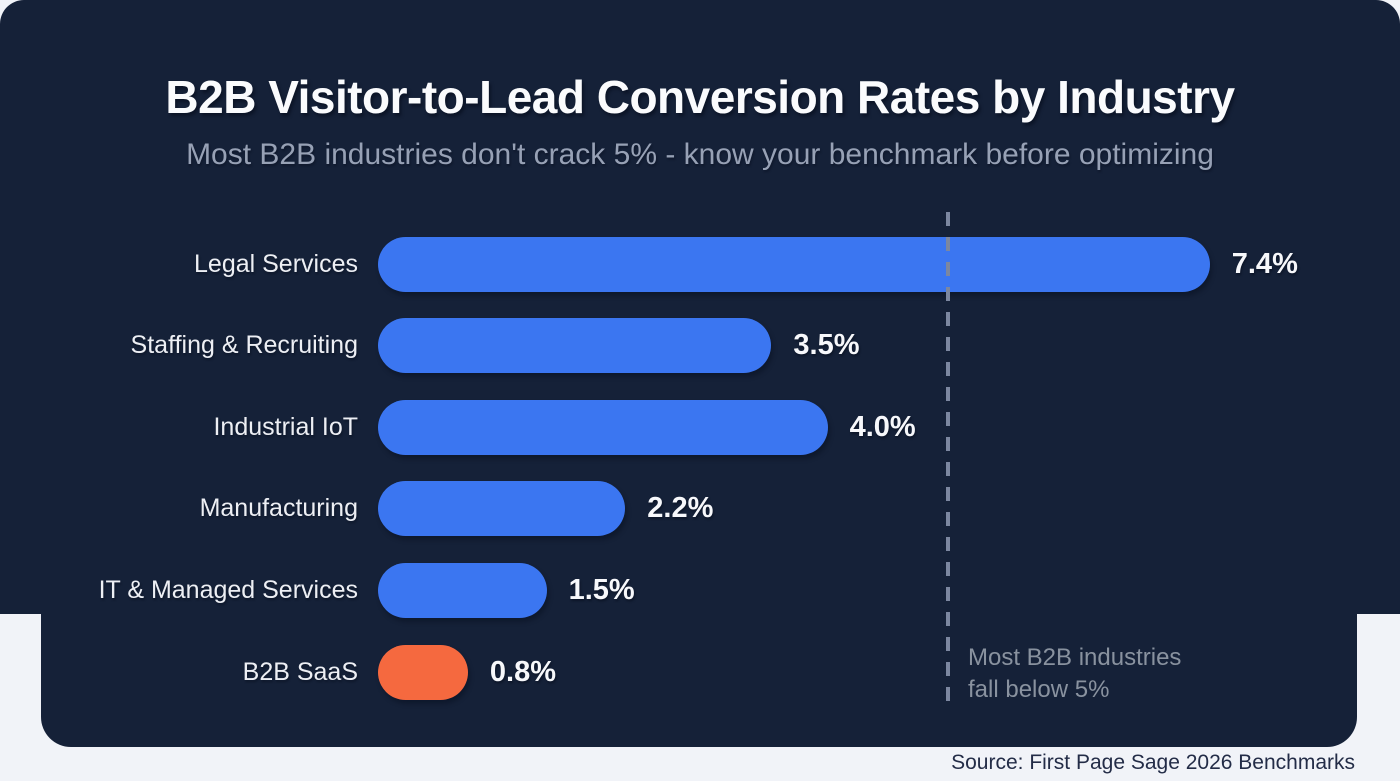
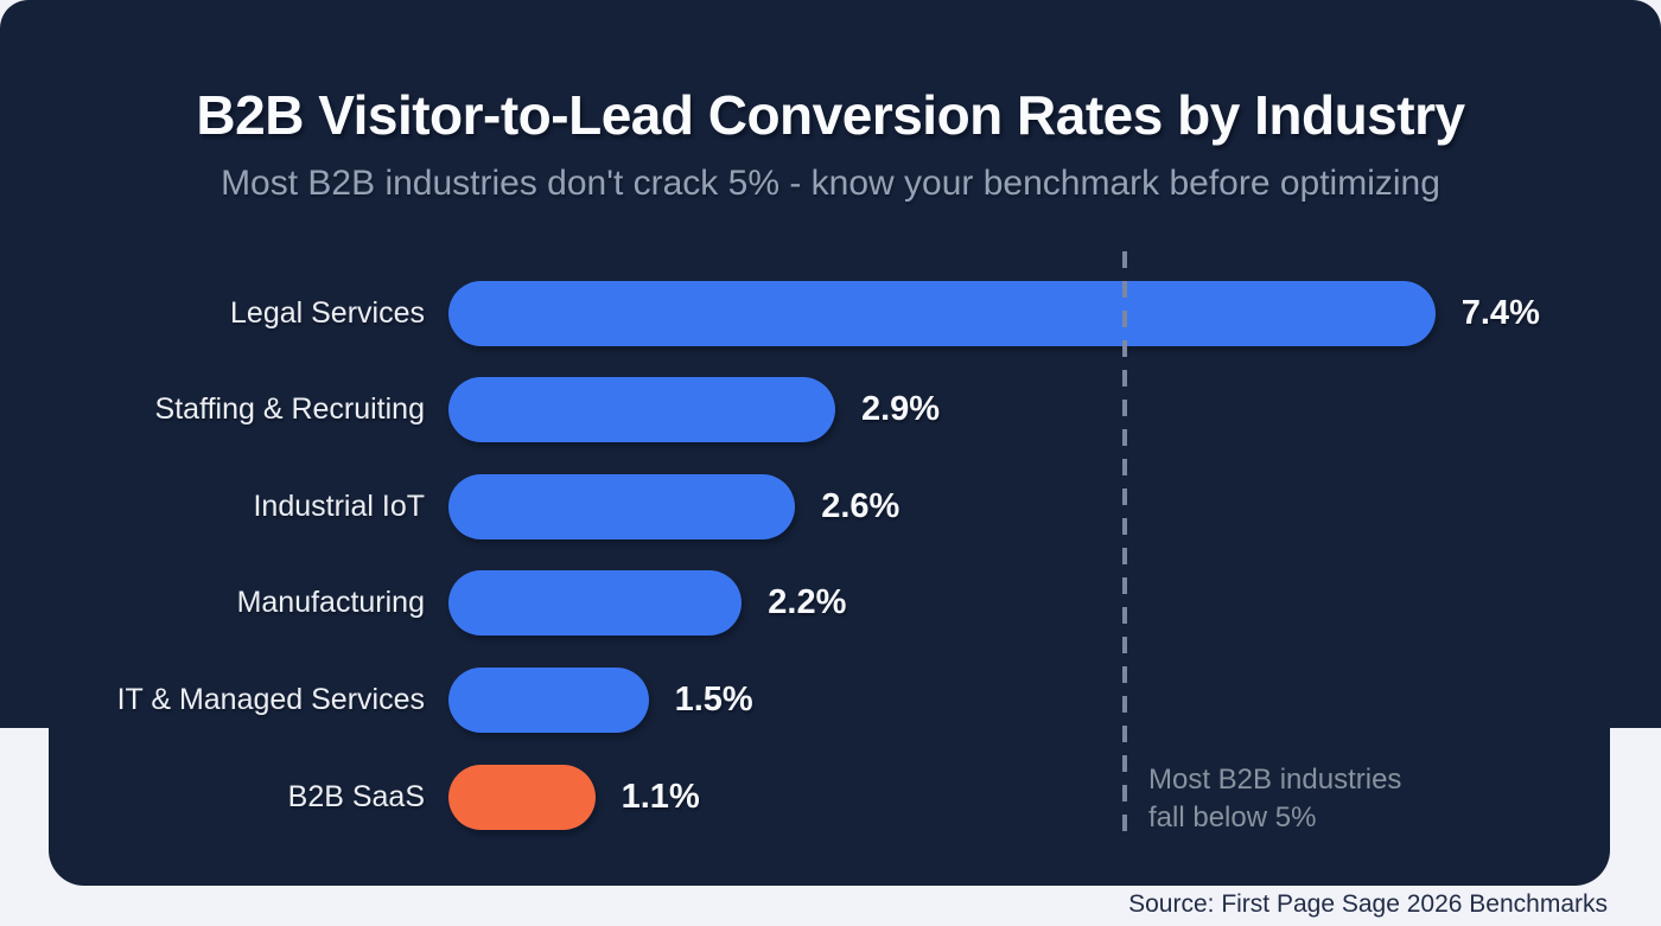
Staffing & Recruiting: 3.5% -> 2.9%
Industrial IoT: 4.0% -> 2.6%
B2B SaaS: 0.8% -> 1.1%
